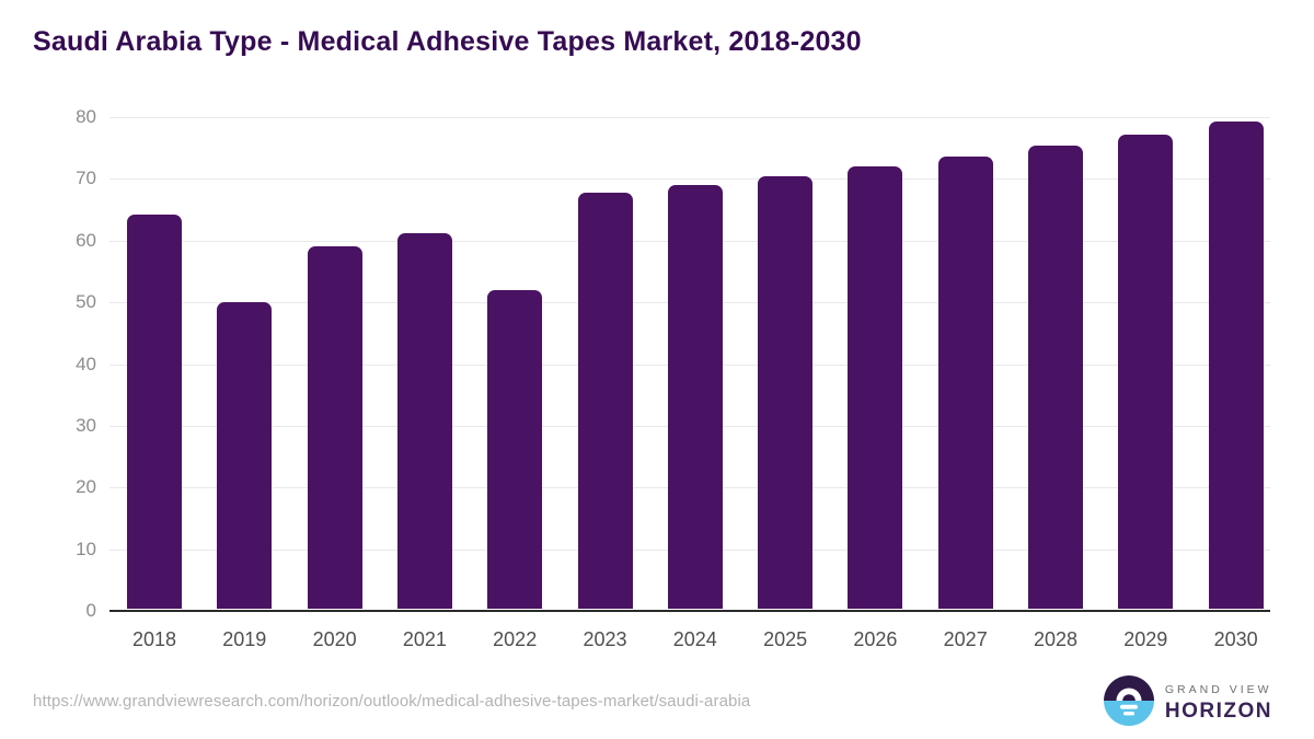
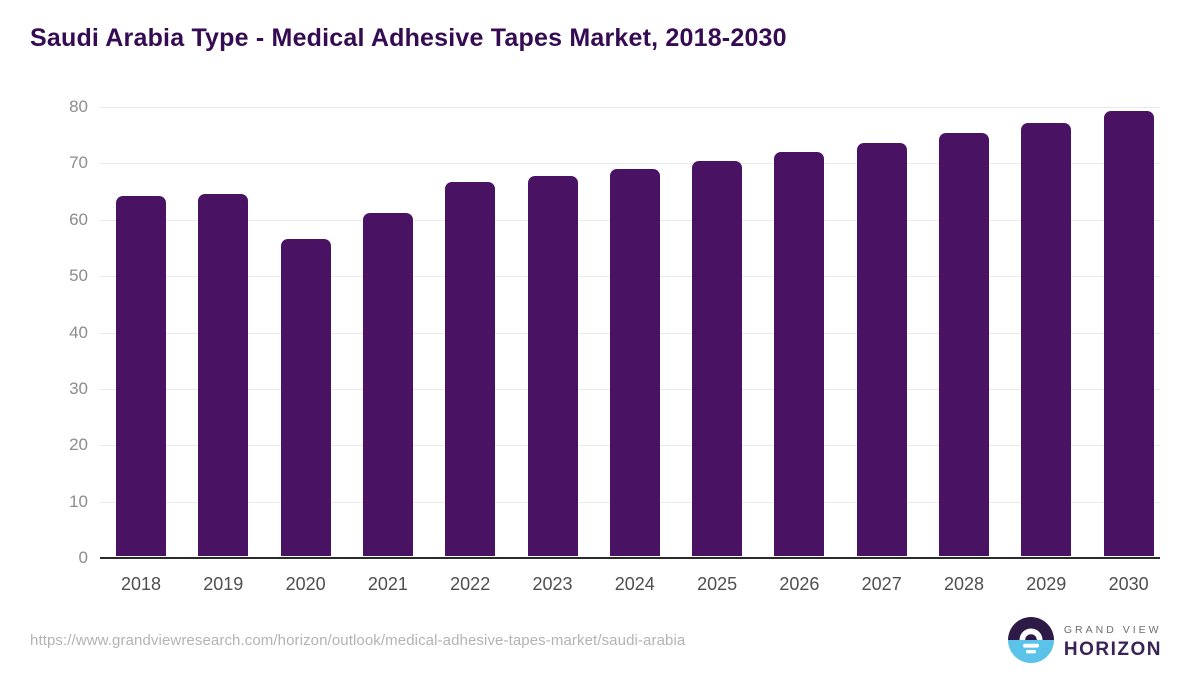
2019: 50 -> 64
2020: 59 -> 57
2022: 52 -> 67
